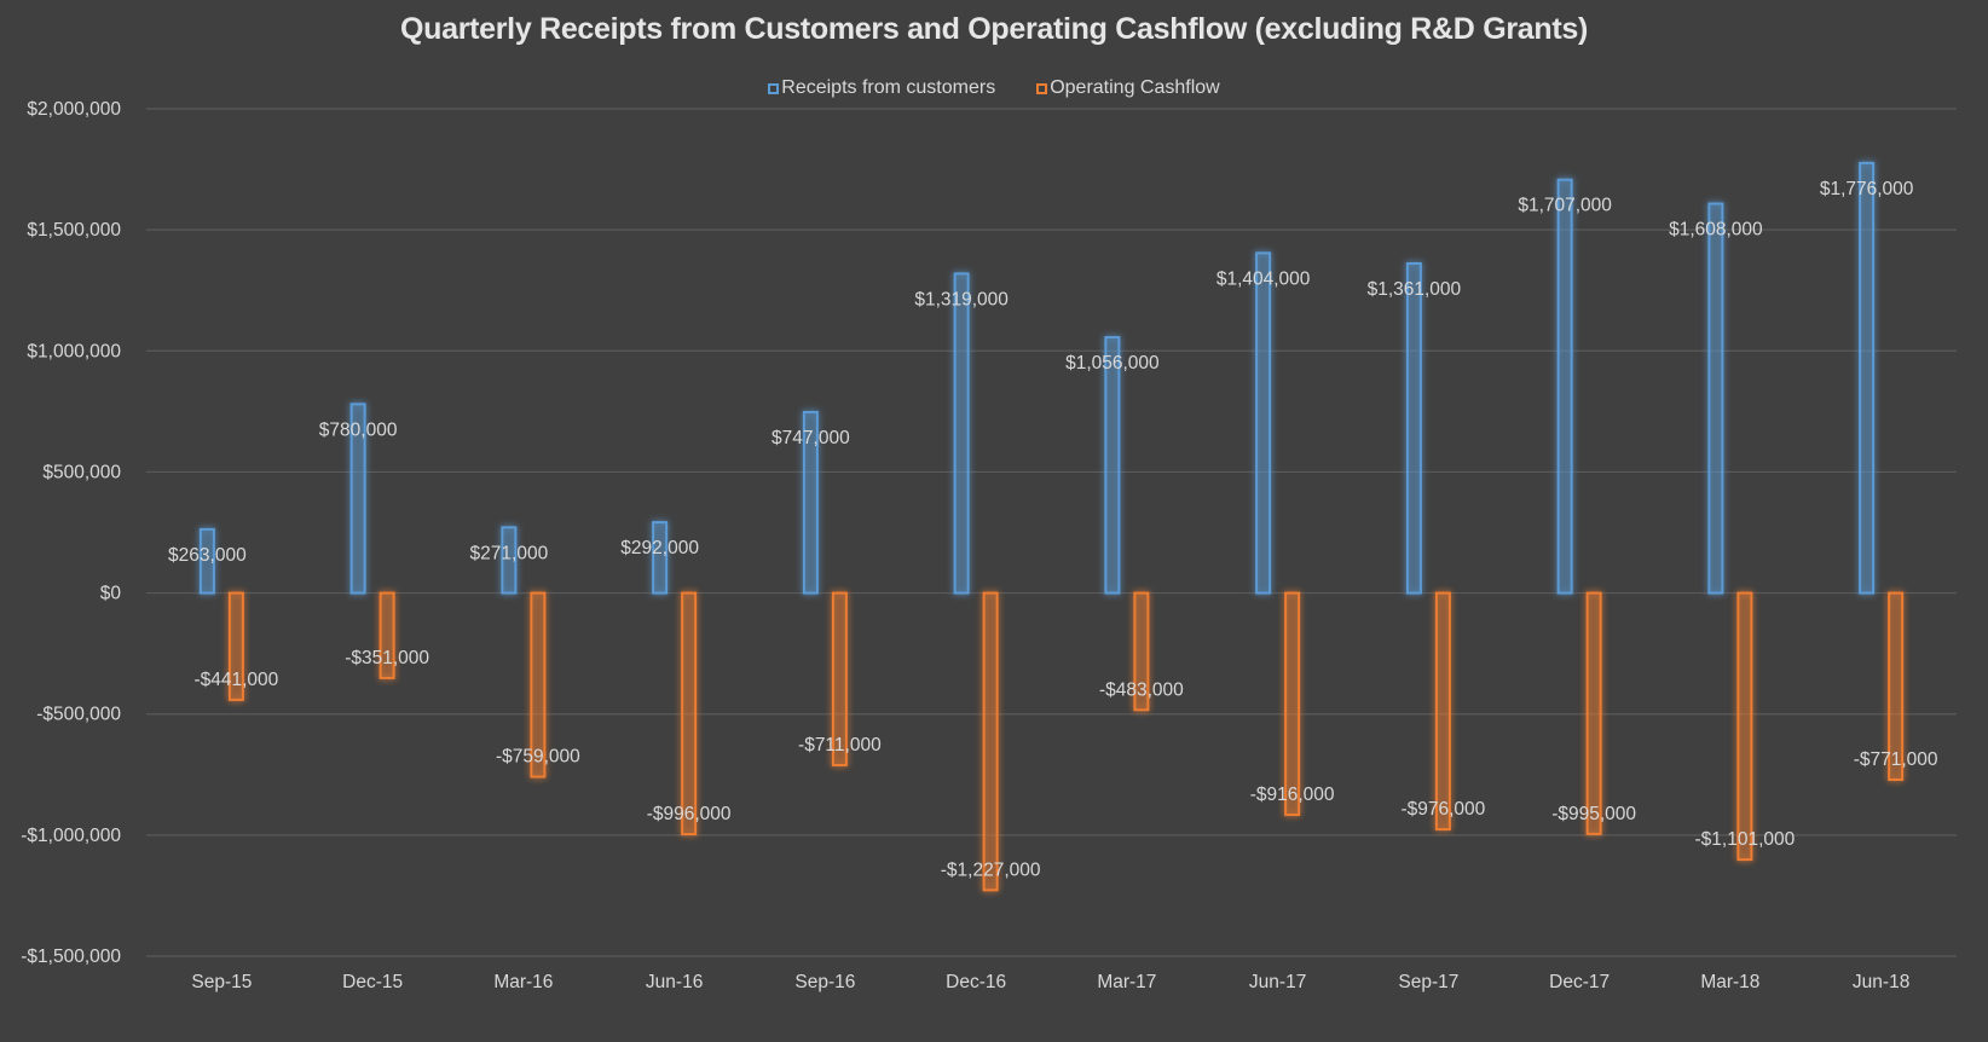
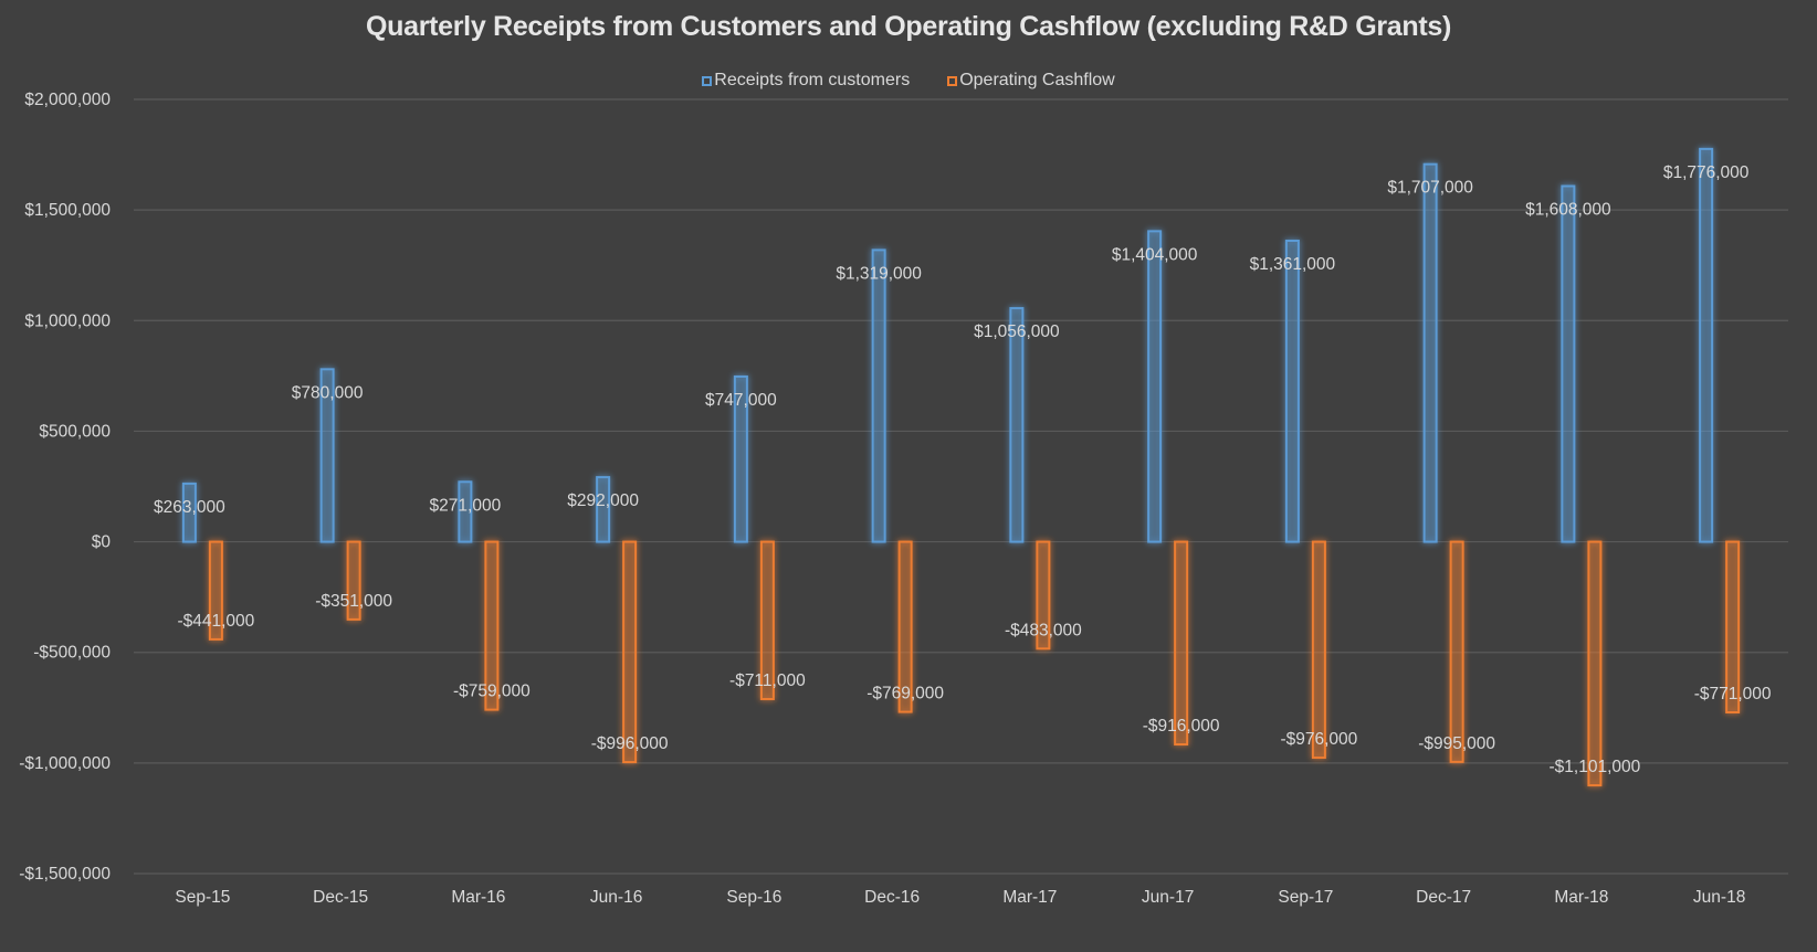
Operating Cashflow/Dec-16: -$1,227,000 -> -$769,000
